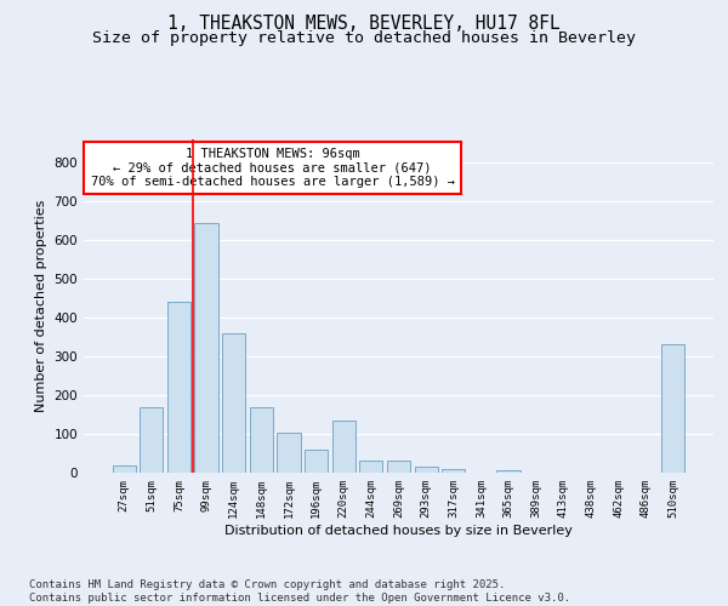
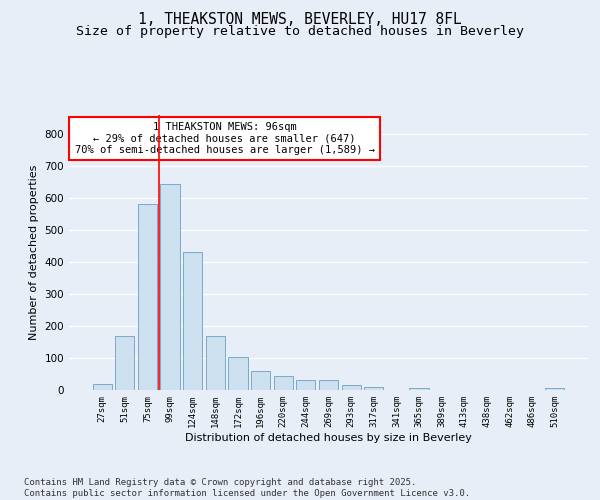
75sqm: 440 -> 582
124sqm: 360 -> 432
220sqm: 135 -> 44
510sqm: 330 -> 6
